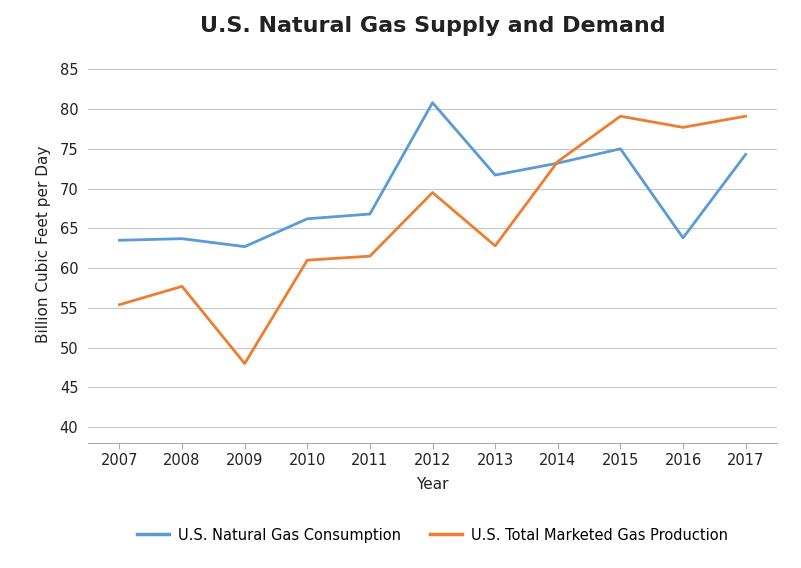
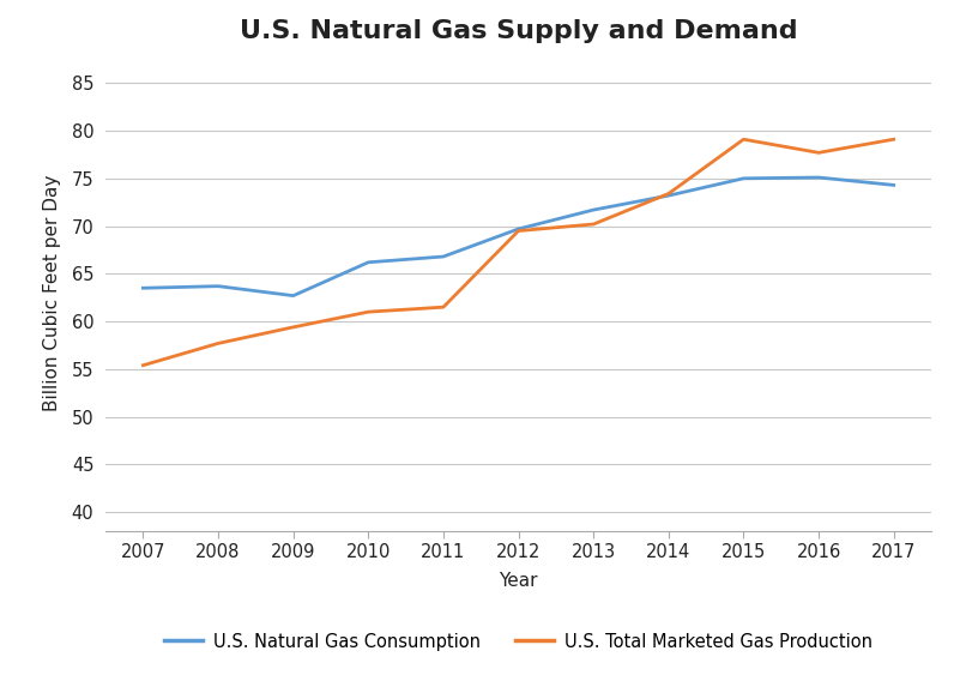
U.S. Total Marketed Gas Production/2009: 48.0 -> 59.4
U.S. Natural Gas Consumption/2012: 80.8 -> 69.7
U.S. Total Marketed Gas Production/2013: 62.8 -> 70.2
U.S. Natural Gas Consumption/2016: 63.8 -> 75.1
